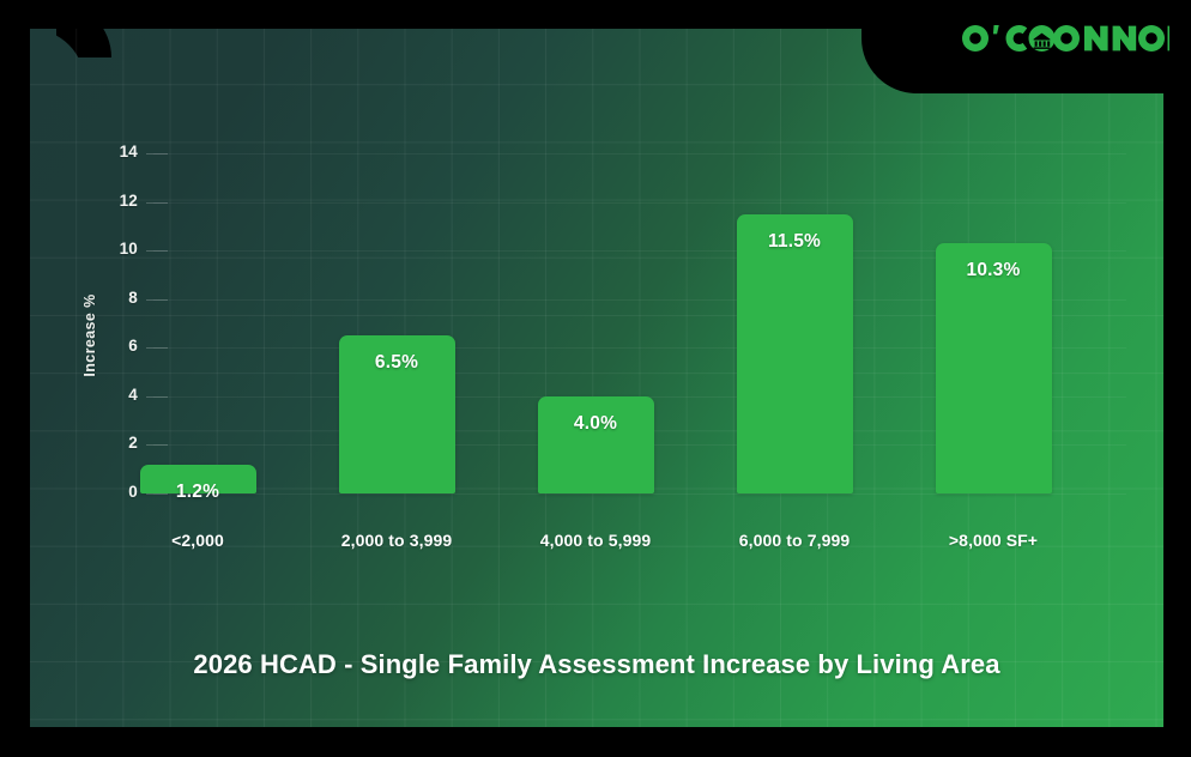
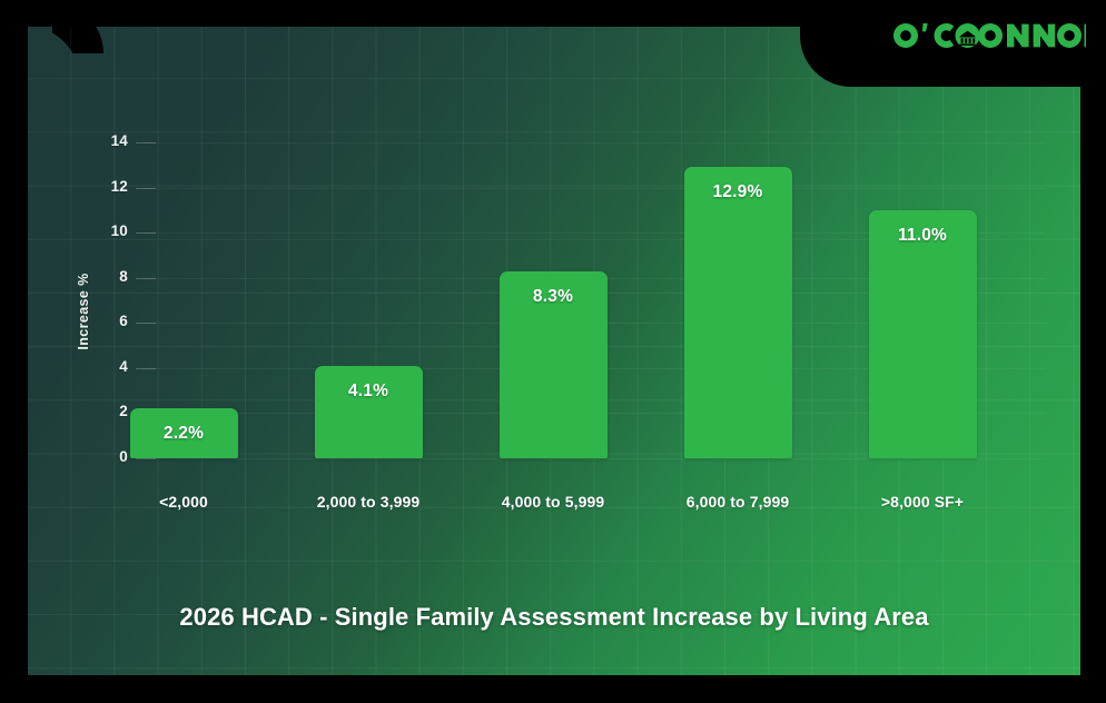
<2,000: 1.2% -> 2.2%
2,000 to 3,999: 6.5% -> 4.1%
4,000 to 5,999: 4.0% -> 8.3%
6,000 to 7,999: 11.5% -> 12.9%
>8,000 SF+: 10.3% -> 11.0%
